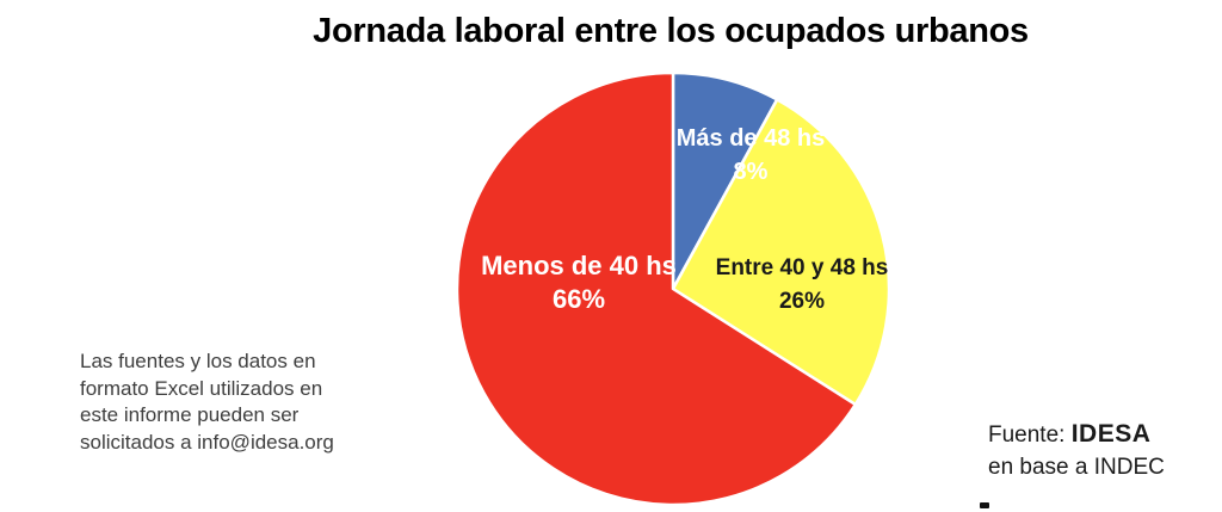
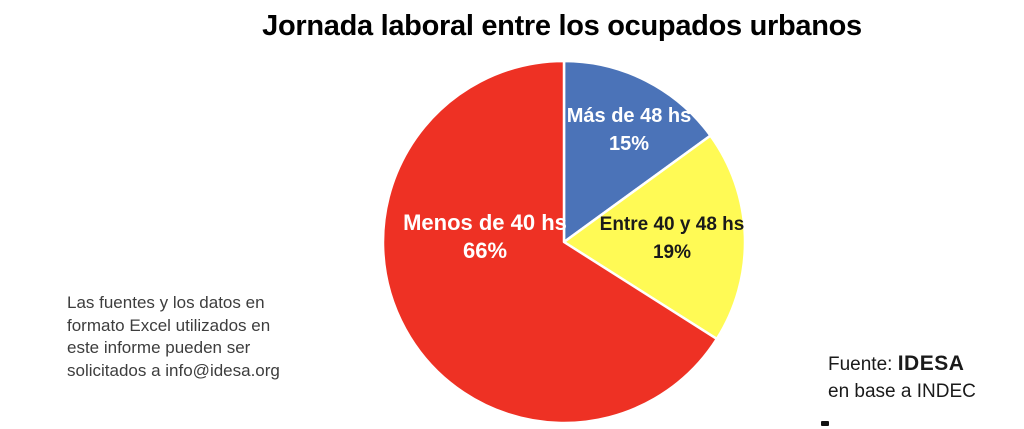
Más de 48 hs: 8% -> 15%
Entre 40 y 48 hs: 26% -> 19%
